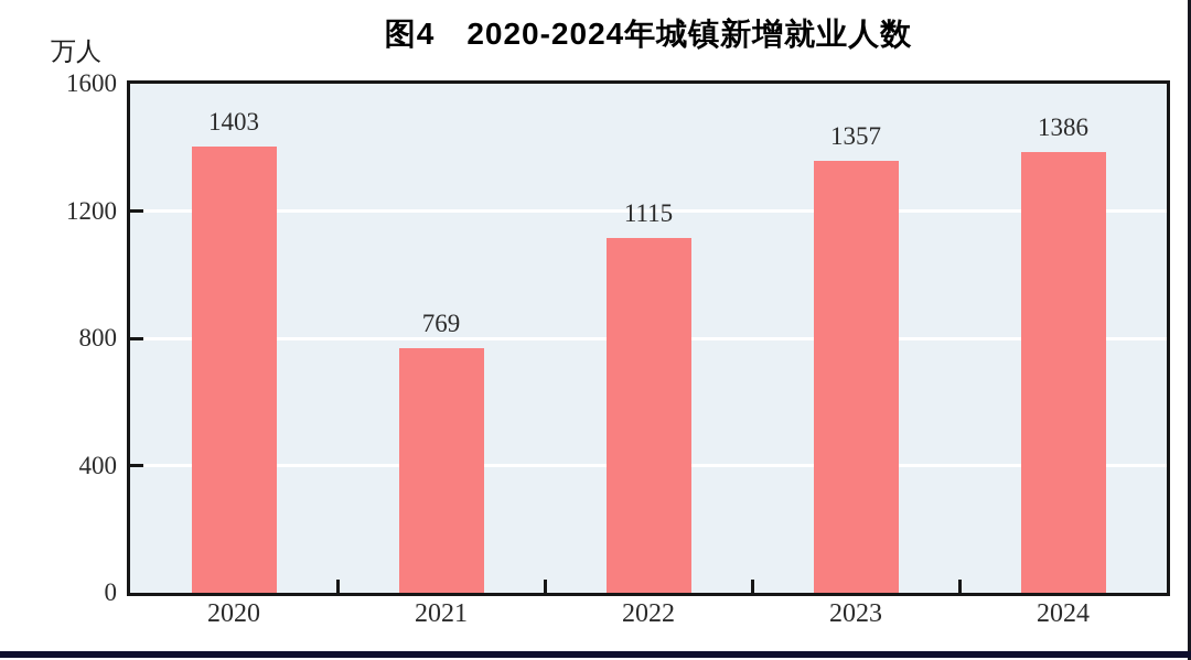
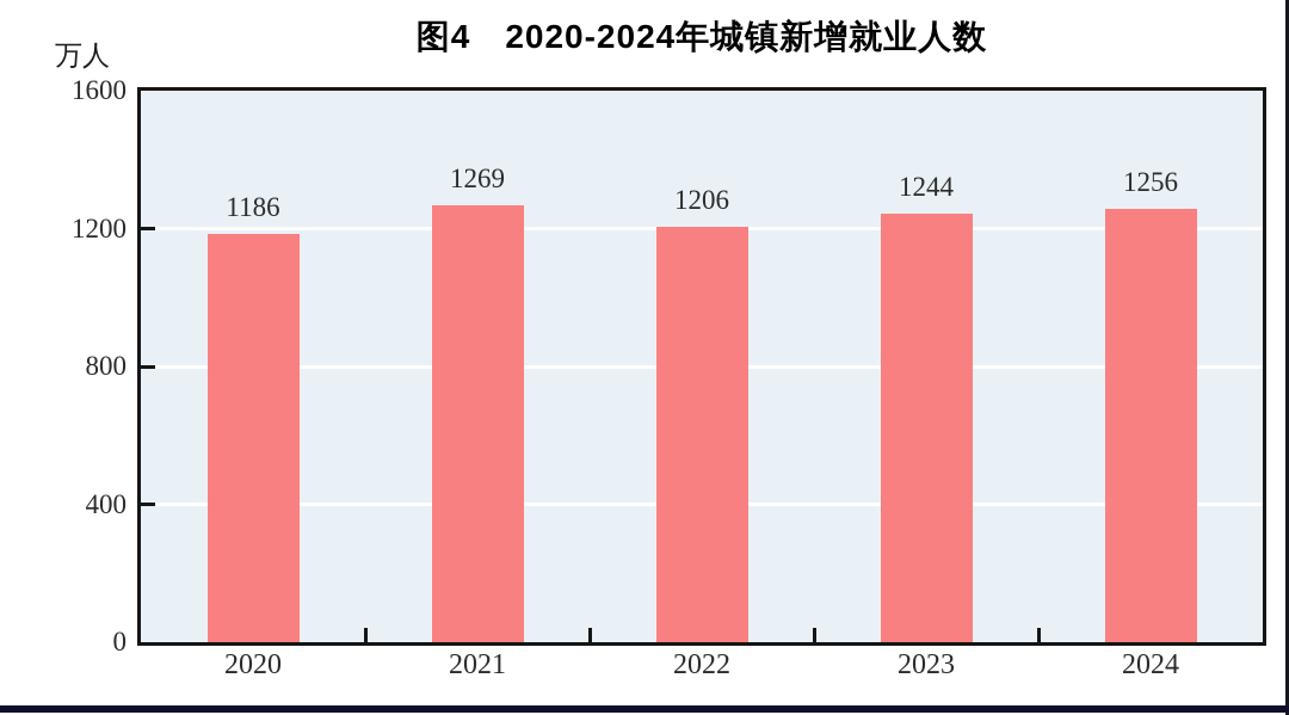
2020: 1403 -> 1186
2021: 769 -> 1269
2022: 1115 -> 1206
2023: 1357 -> 1244
2024: 1386 -> 1256
